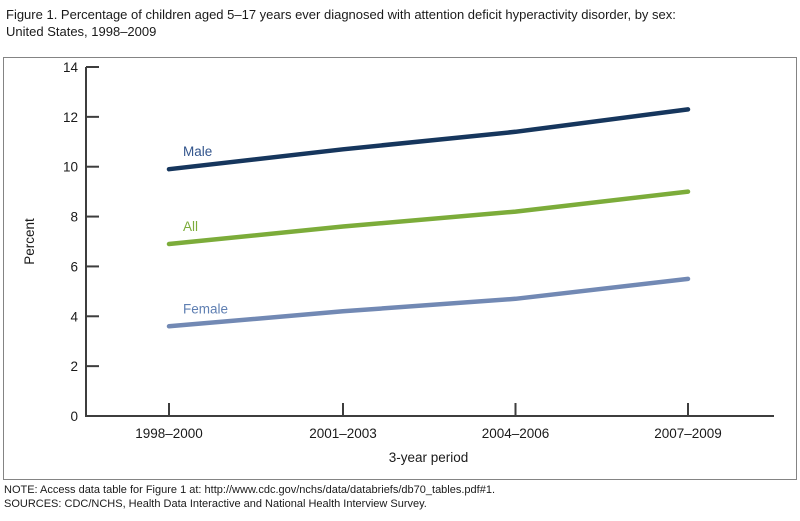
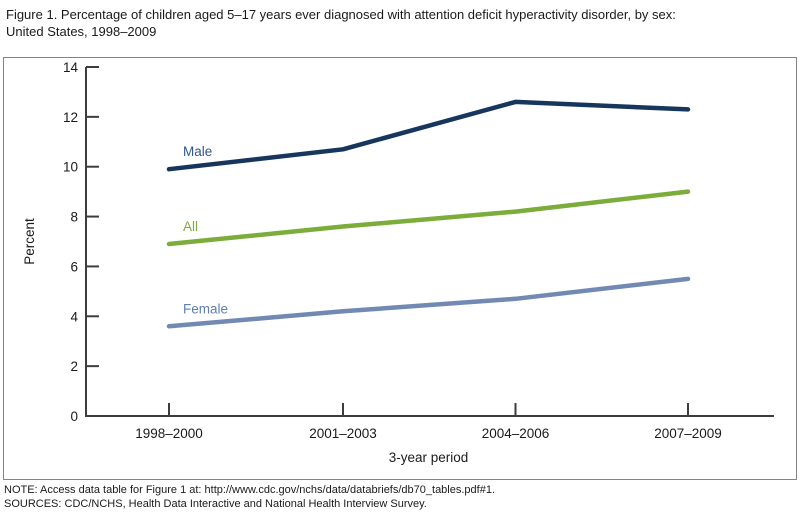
Male/2004–2006: 11.4 -> 12.6
